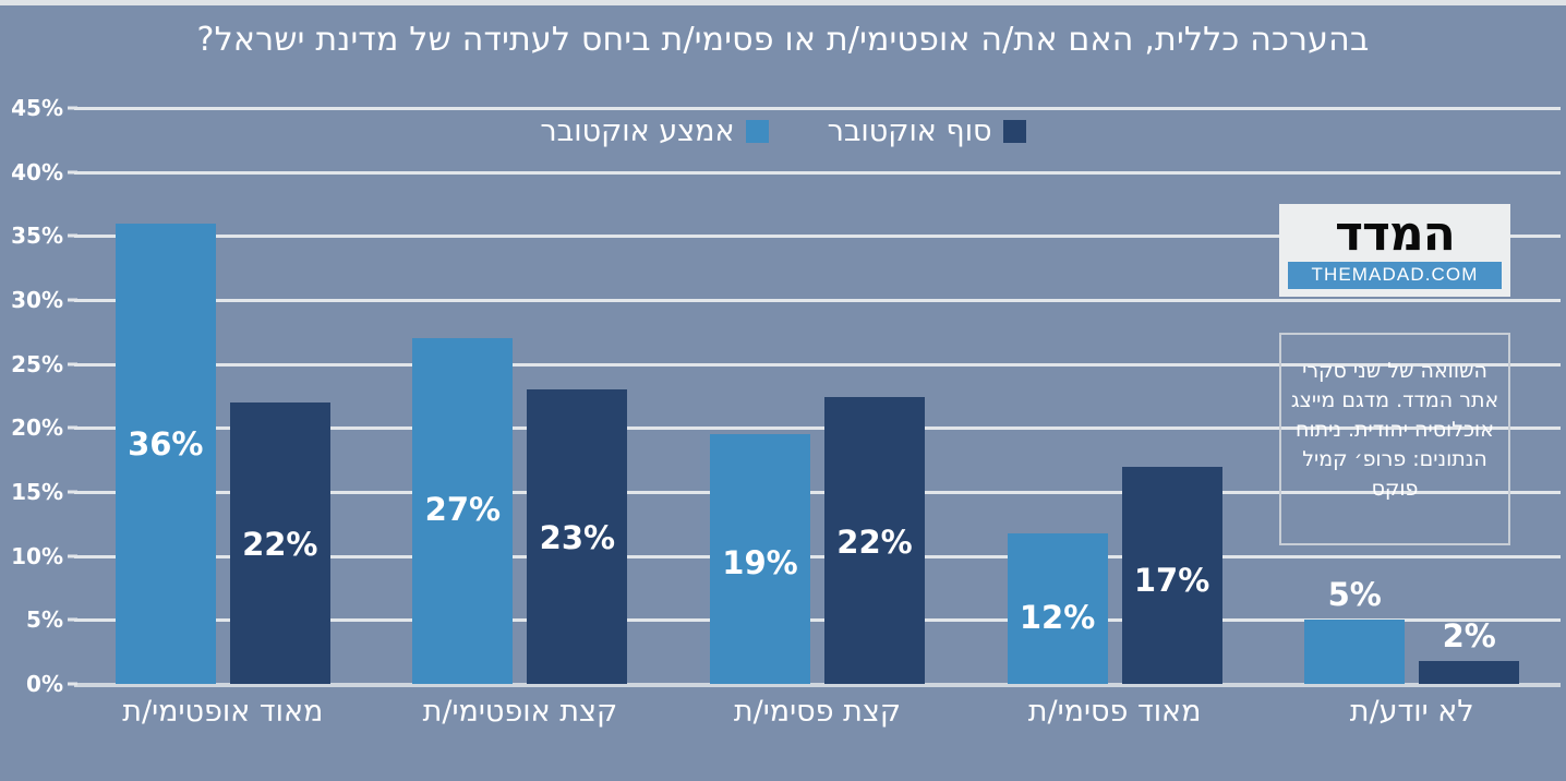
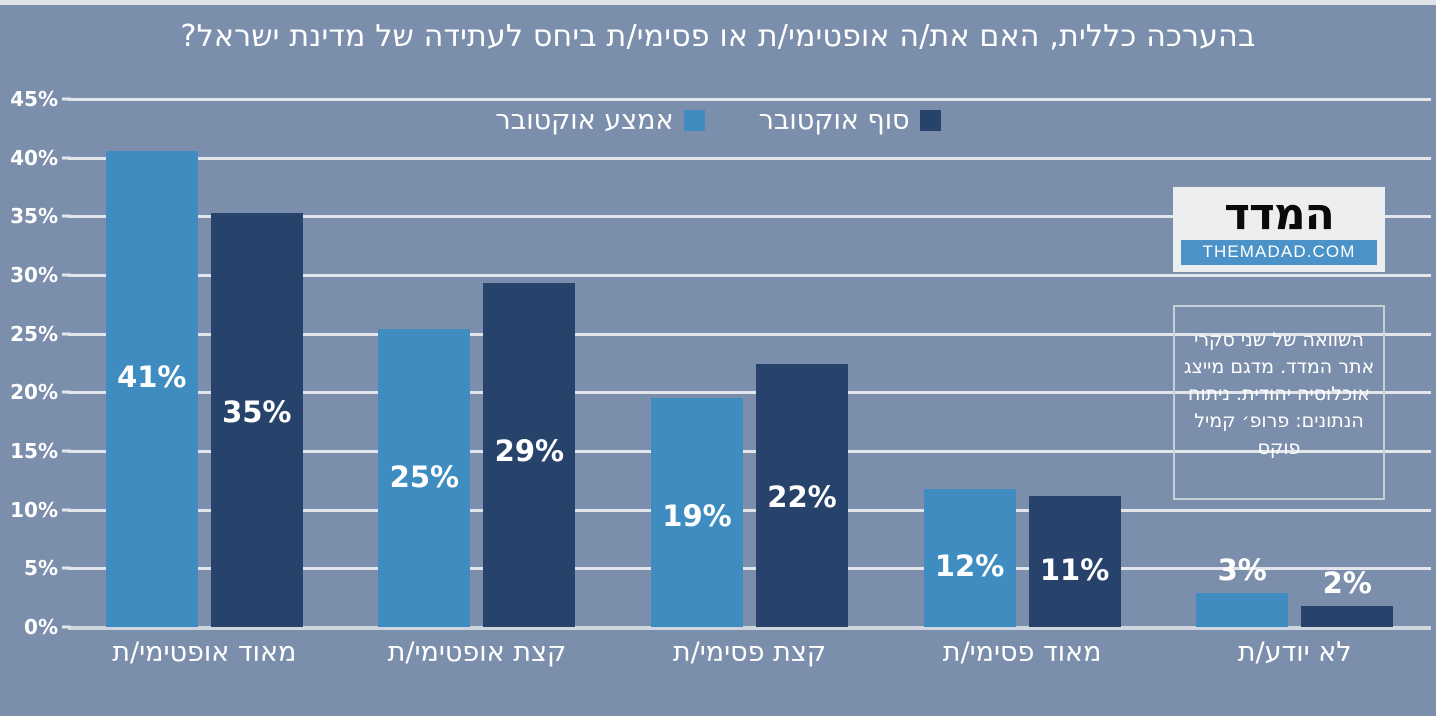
אמצע אוקטובר/מאוד אופטימי/ת: 36% -> 41%
סוף אוקטובר/מאוד אופטימי/ת: 22% -> 35%
אמצע אוקטובר/קצת אופטימי/ת: 27% -> 25%
סוף אוקטובר/קצת אופטימי/ת: 23% -> 29%
סוף אוקטובר/מאוד פסימי/ת: 17% -> 11%
אמצע אוקטובר/לא יודע/ת: 5% -> 3%
